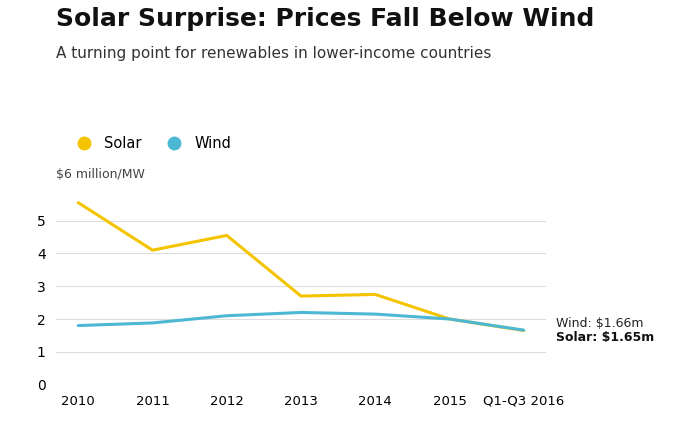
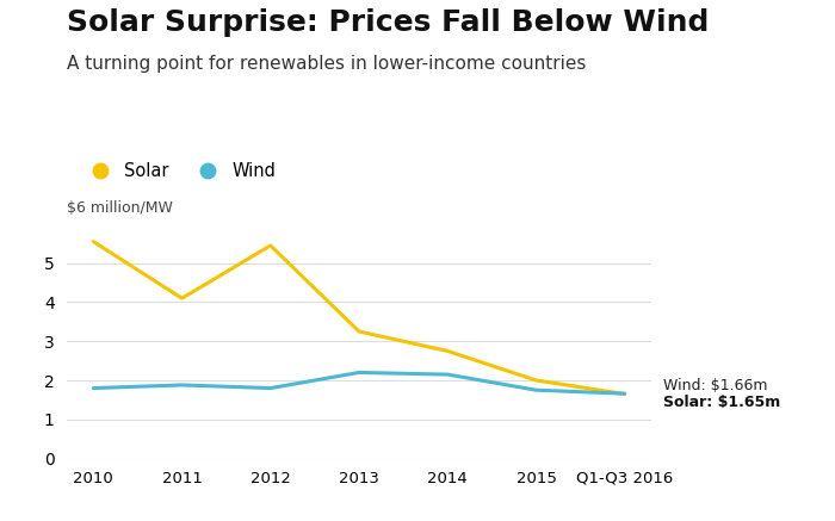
Solar/2012: 4.55 -> 5.45
Wind/2012: 2.10 -> 1.80
Solar/2013: 2.70 -> 3.25
Wind/2015: 2.00 -> 1.75
